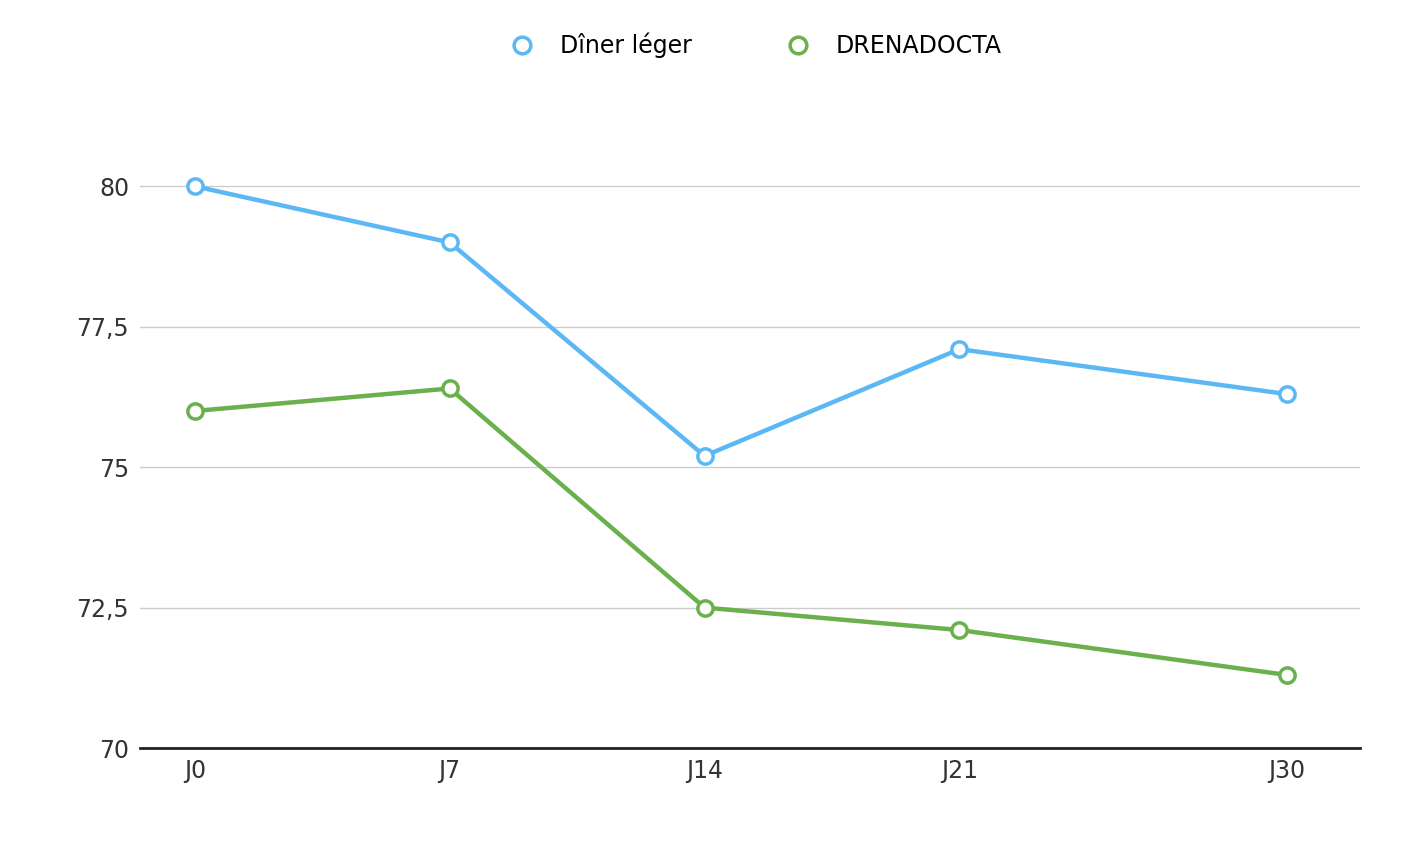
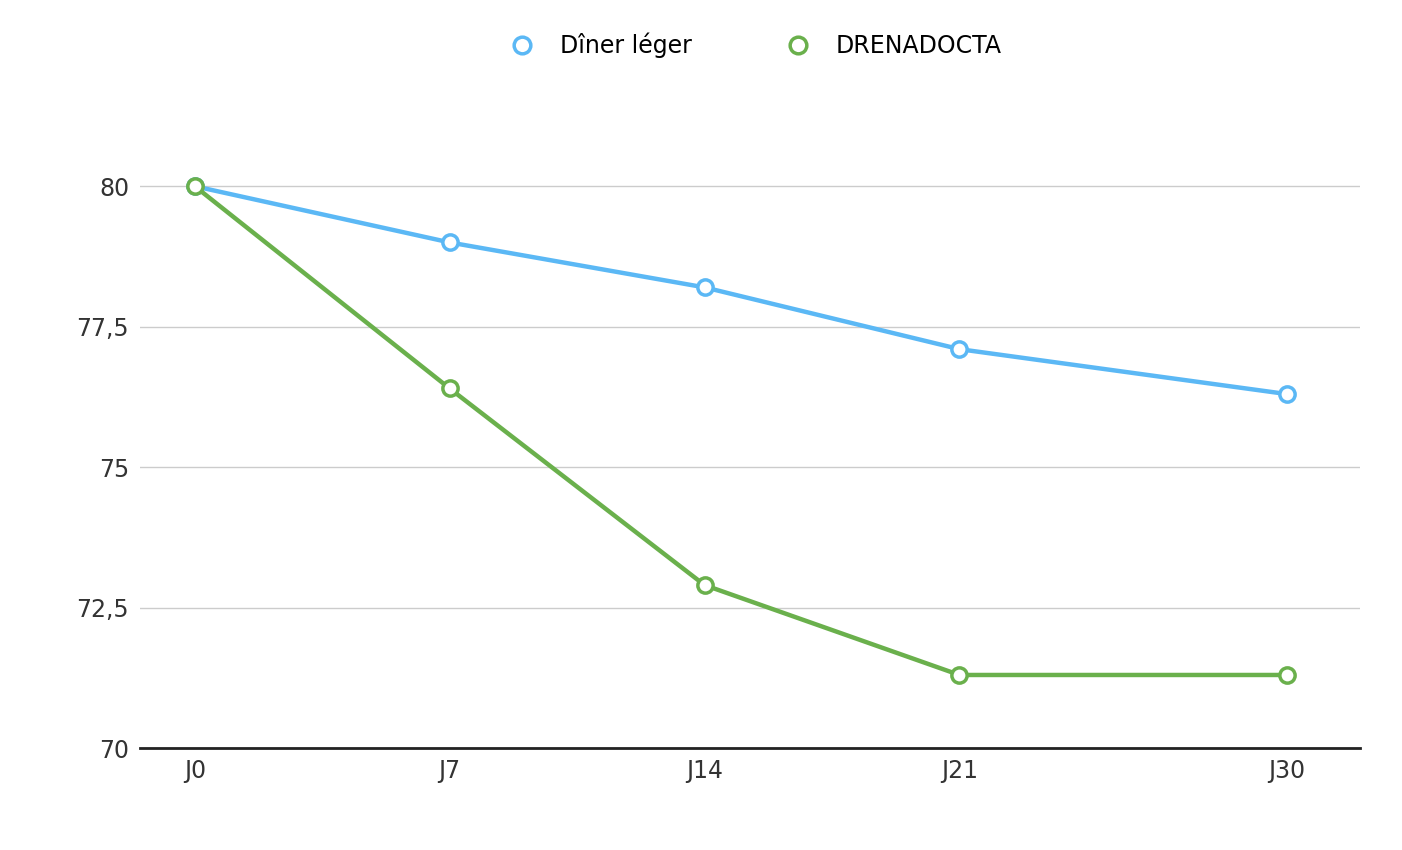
DRENADOCTA/J0: 76,0 -> 80,0
Dîner léger/J14: 75,2 -> 78,2
DRENADOCTA/J14: 72,5 -> 72,9
DRENADOCTA/J21: 72,1 -> 71,3
